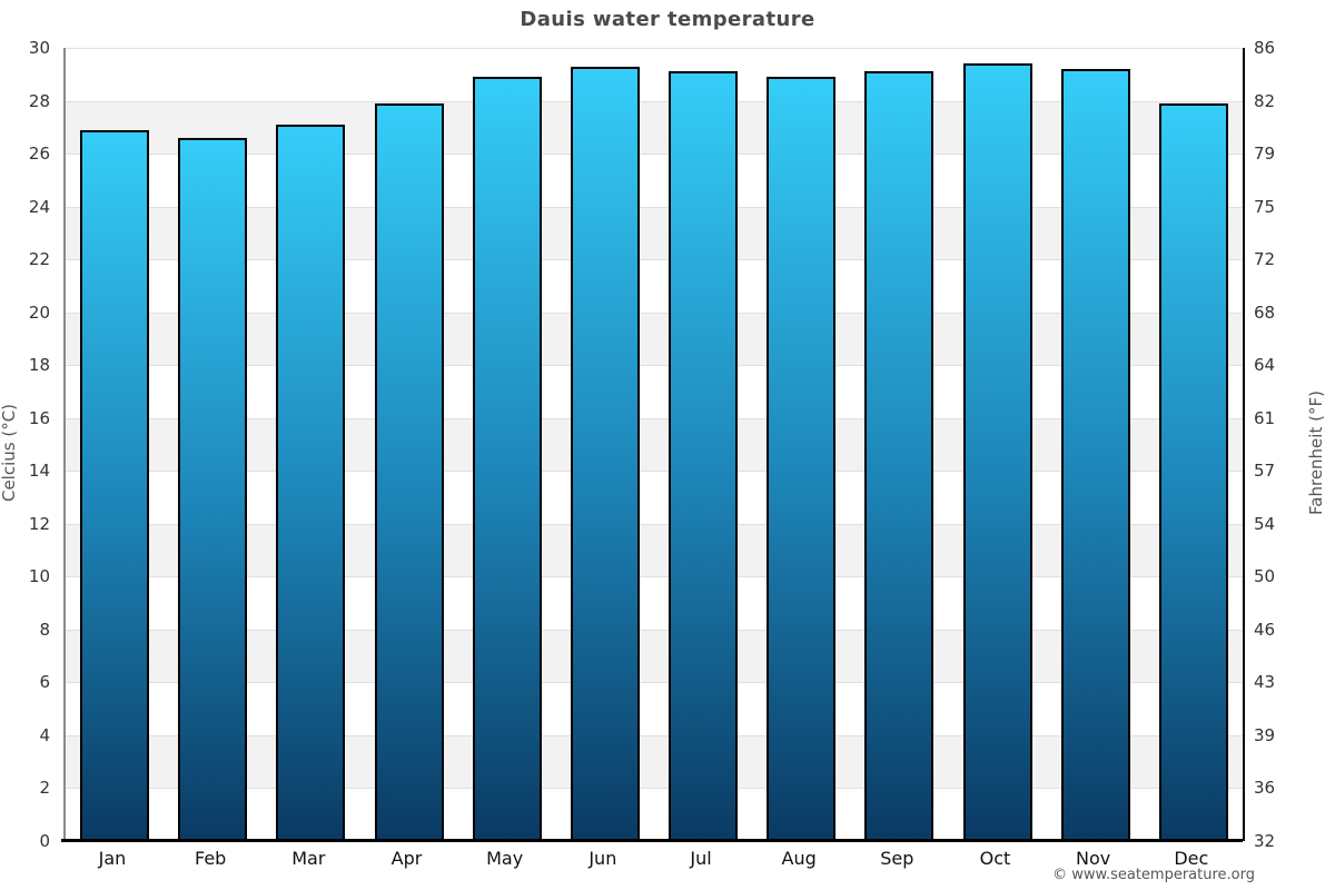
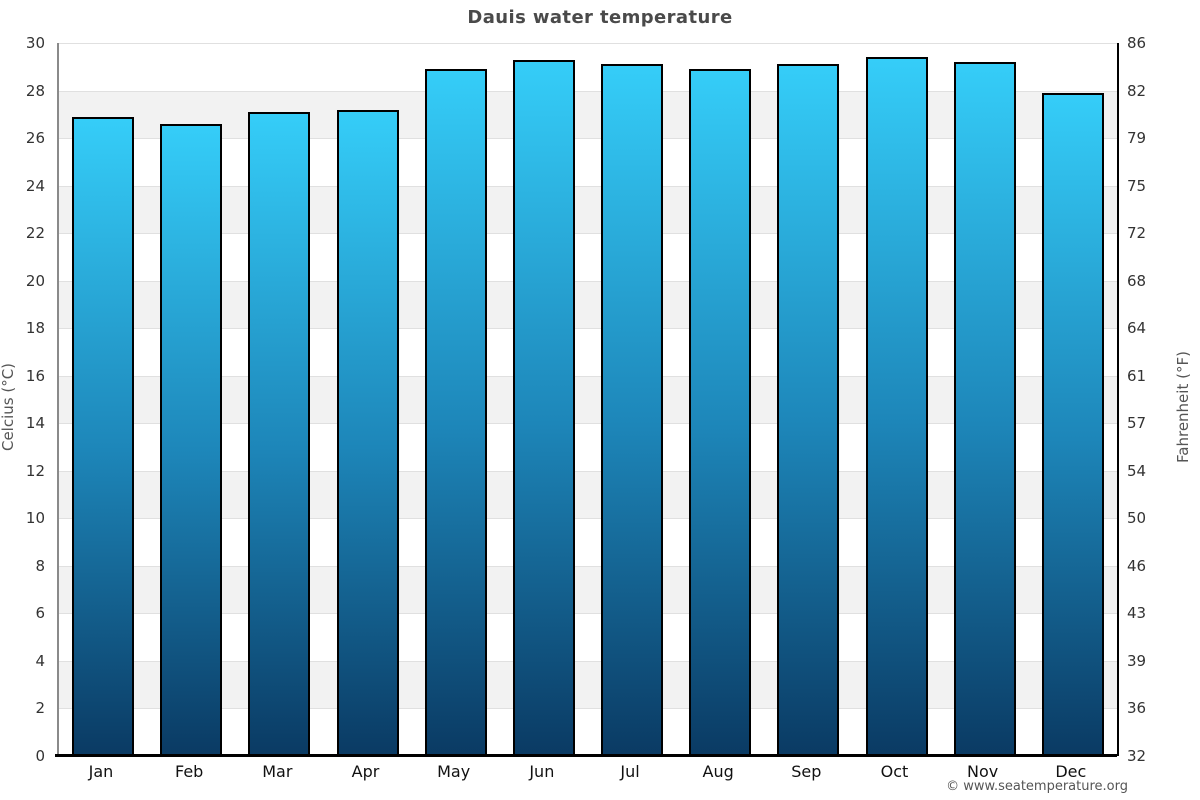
Apr: 27.9 -> 27.2
